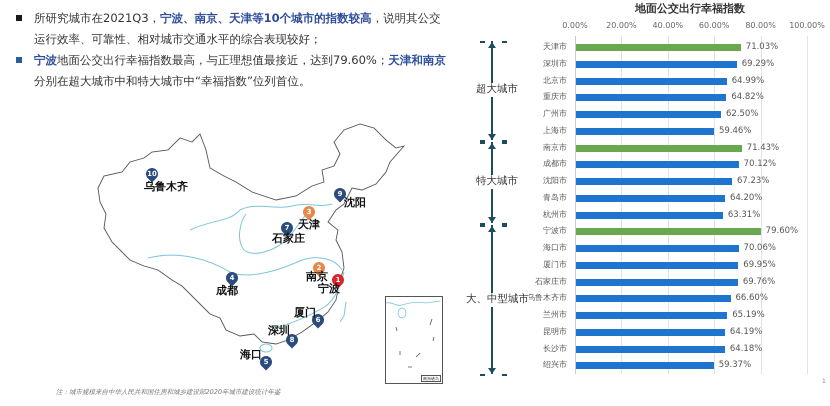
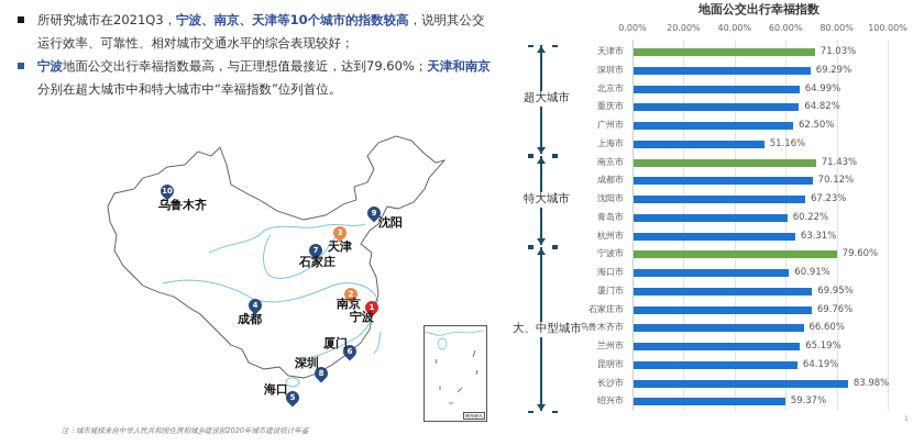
上海市: 59.46% -> 51.16%
青岛市: 64.20% -> 60.22%
海口市: 70.06% -> 60.91%
长沙市: 64.18% -> 83.98%
